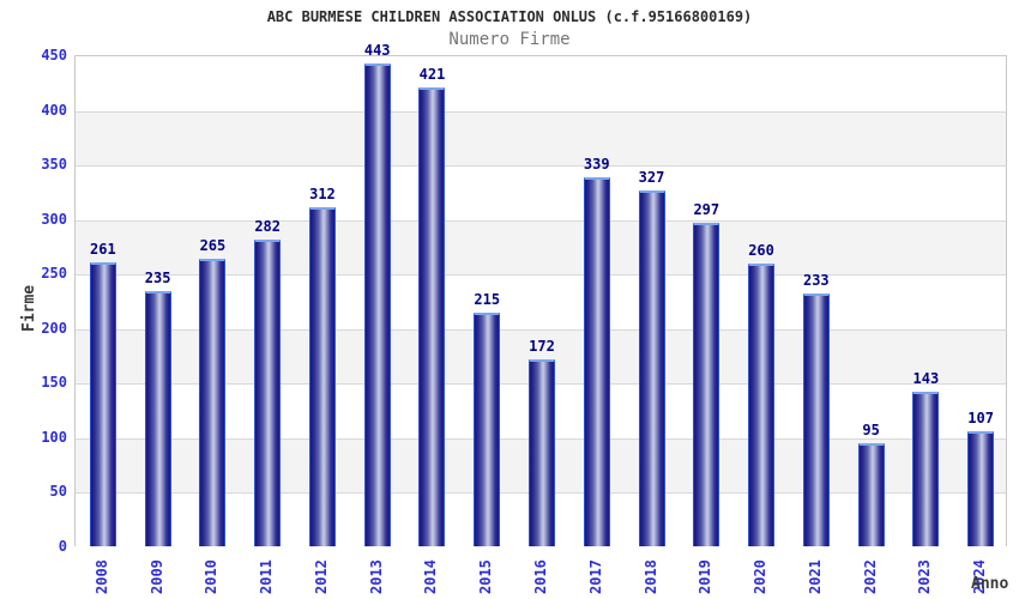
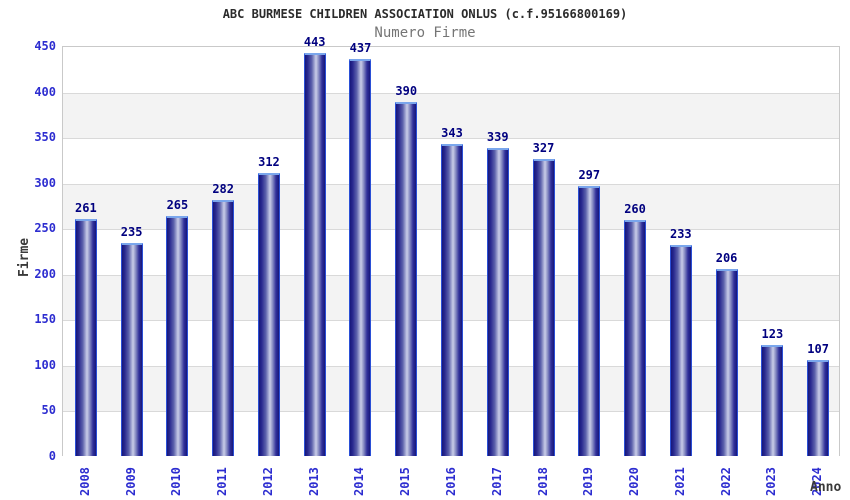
2014: 421 -> 437
2015: 215 -> 390
2016: 172 -> 343
2022: 95 -> 206
2023: 143 -> 123
